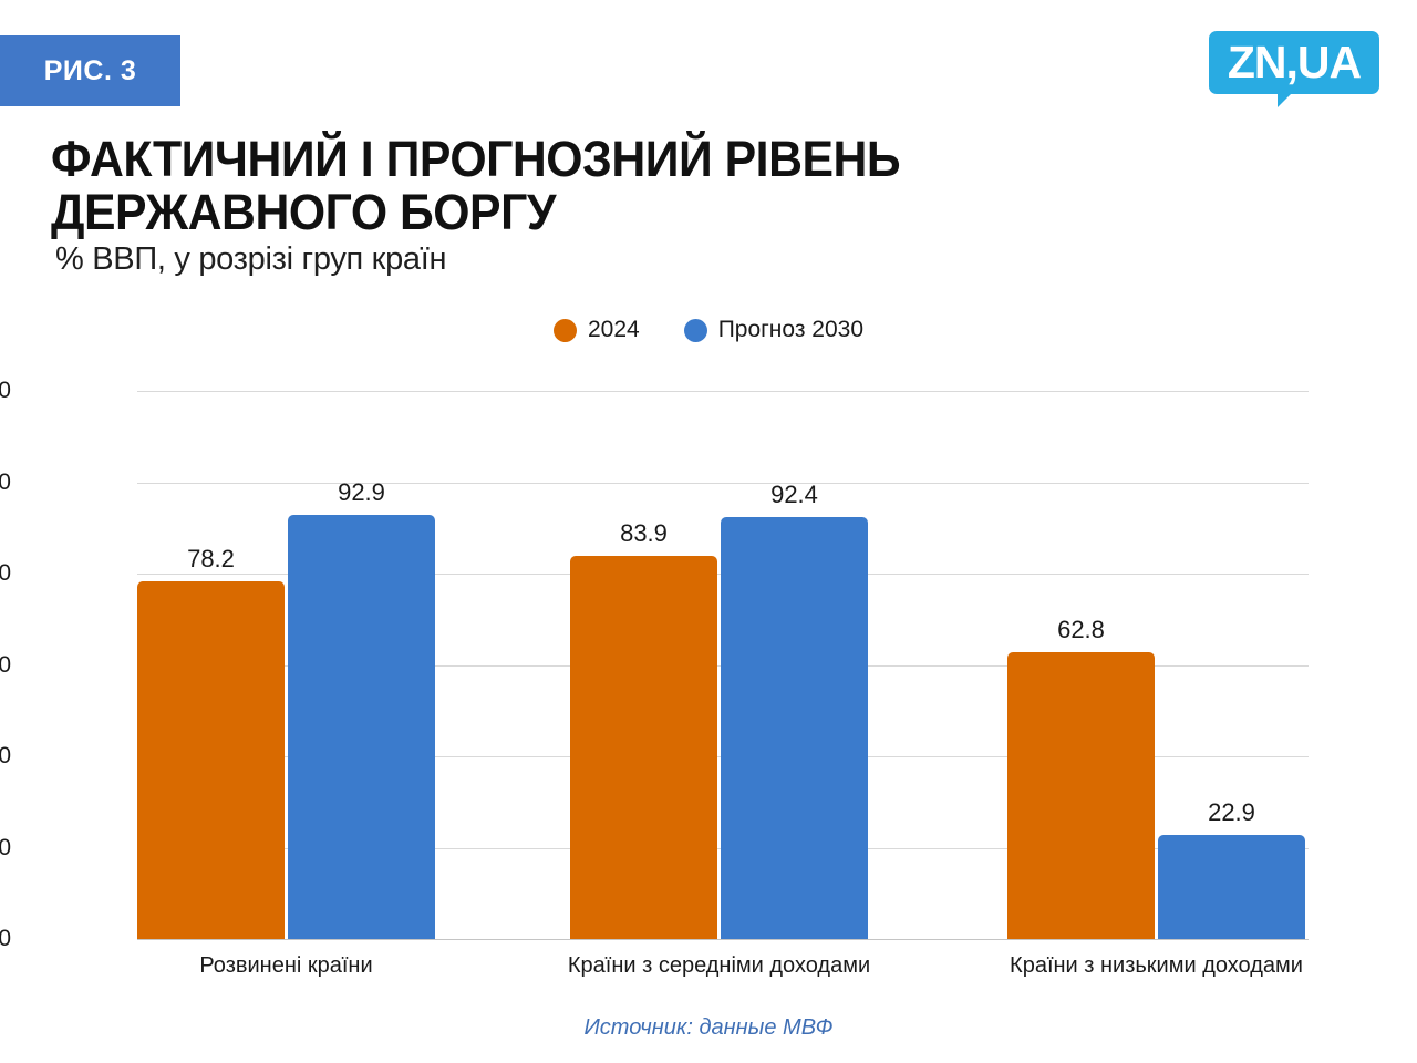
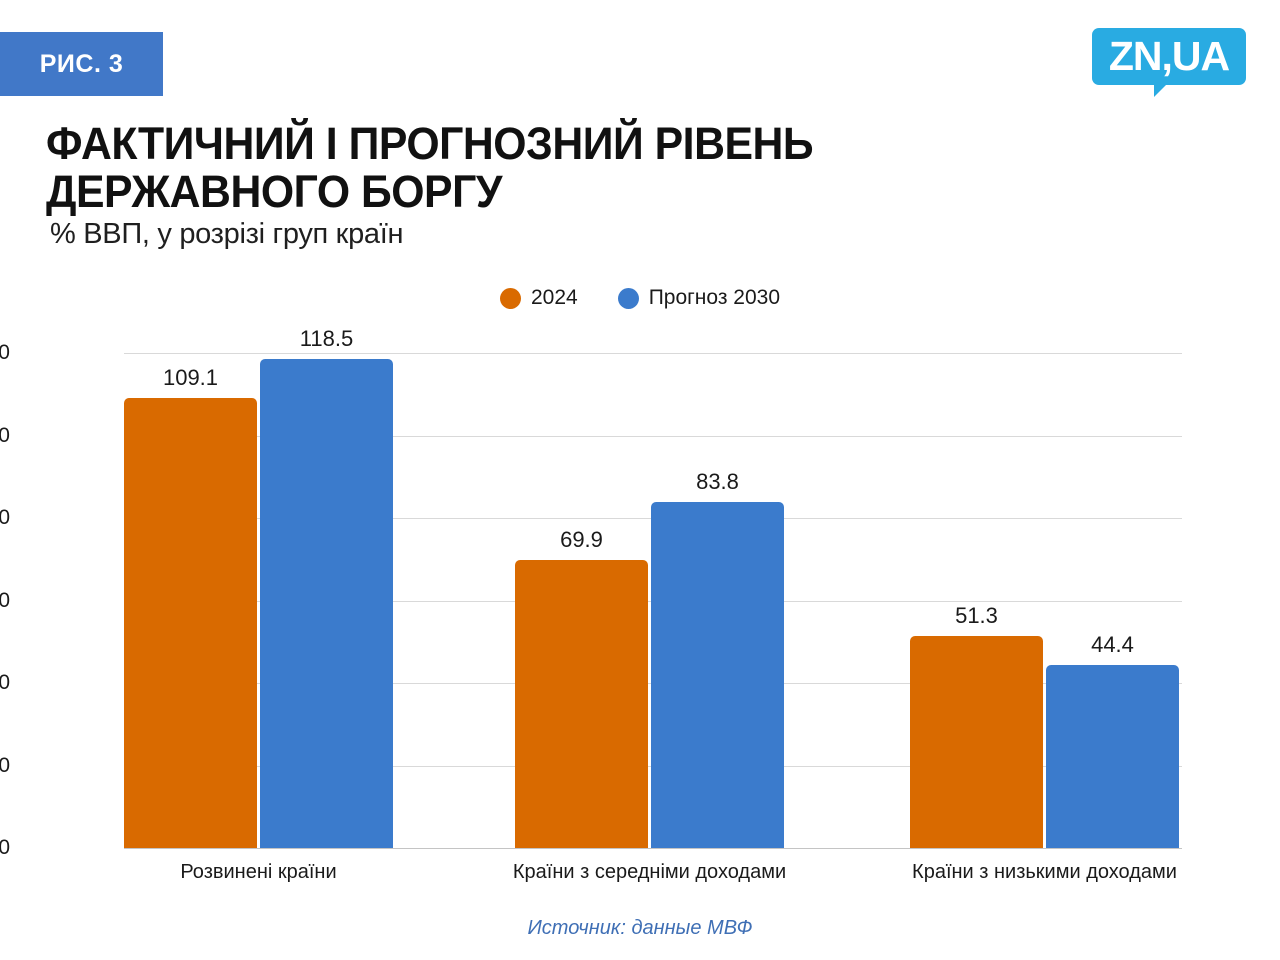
2024/Розвинені країни: 78.2 -> 109.1
Прогноз 2030/Розвинені країни: 92.9 -> 118.5
2024/Країни з середніми доходами: 83.9 -> 69.9
Прогноз 2030/Країни з середніми доходами: 92.4 -> 83.8
2024/Країни з низькими доходами: 62.8 -> 51.3
Прогноз 2030/Країни з низькими доходами: 22.9 -> 44.4
